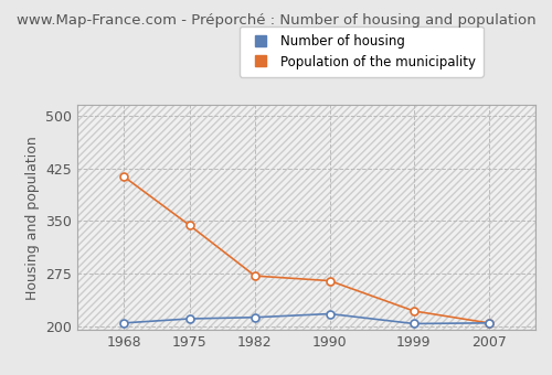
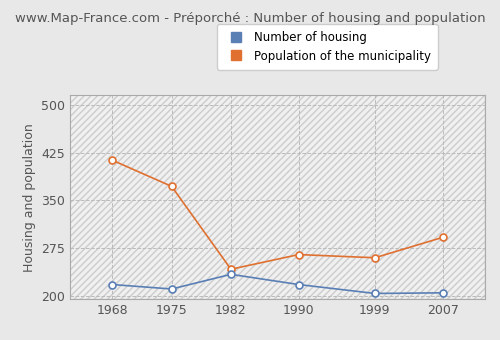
Number of housing/1968: 205 -> 218
Population of the municipality/1975: 344 -> 372
Number of housing/1982: 213 -> 234
Population of the municipality/1982: 272 -> 242
Population of the municipality/1999: 222 -> 260
Population of the municipality/2007: 205 -> 292
